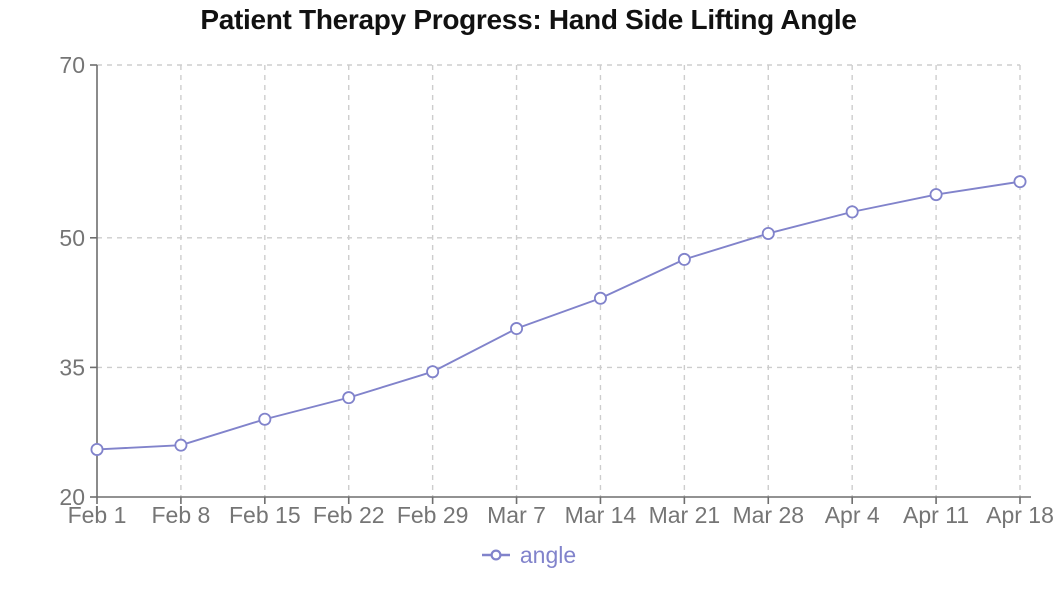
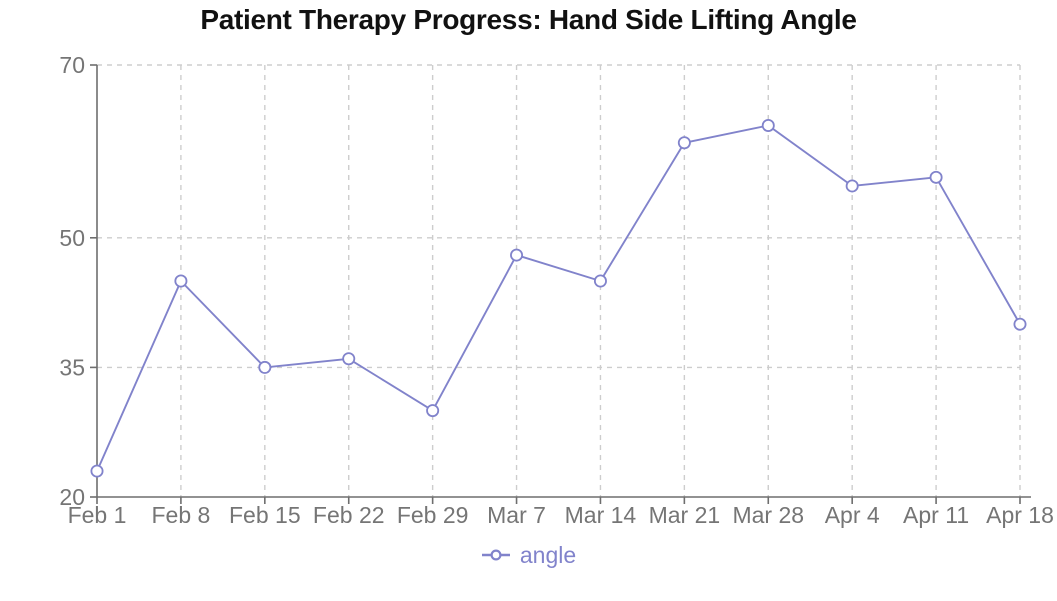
Feb 1: 26 -> 23
Feb 8: 26 -> 45
Feb 15: 29 -> 35
Feb 22: 32 -> 36
Feb 29: 34 -> 30
Mar 7: 40 -> 48
Mar 14: 43 -> 45
Mar 21: 48 -> 61
Mar 28: 50 -> 63
Apr 4: 53 -> 56
Apr 11: 55 -> 57
Apr 18: 56 -> 40
